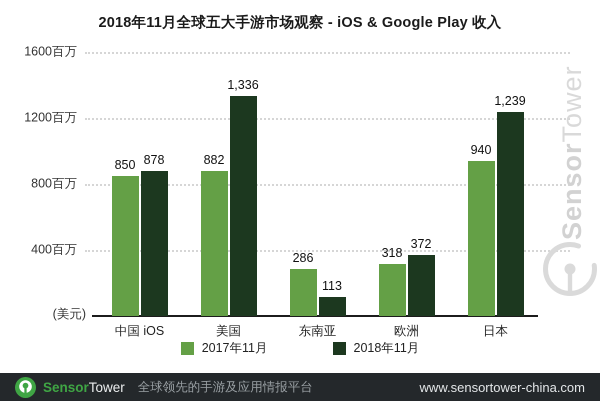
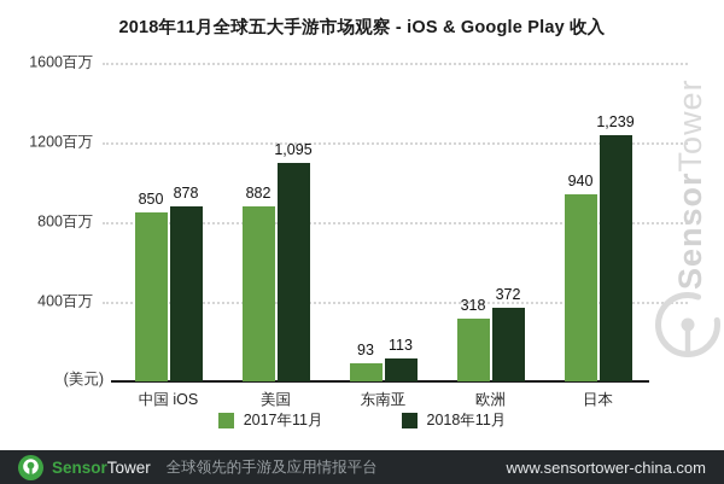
2018年11月/美国: 1,336 -> 1,095
2017年11月/东南亚: 286 -> 93
